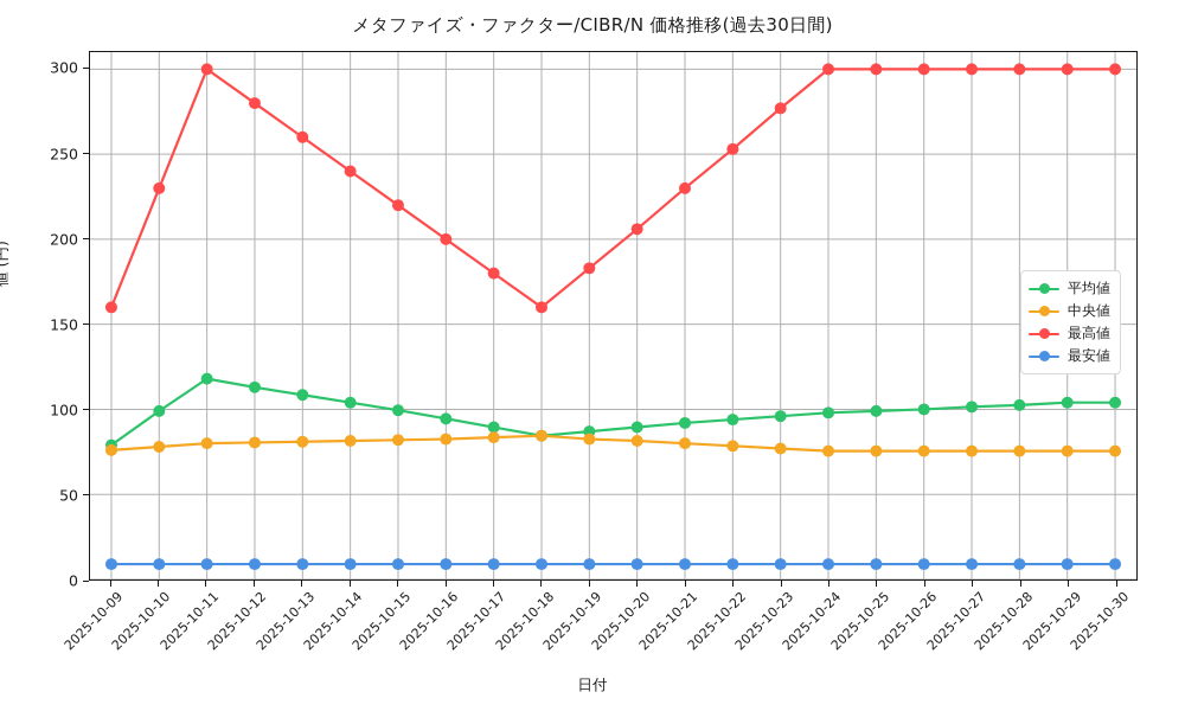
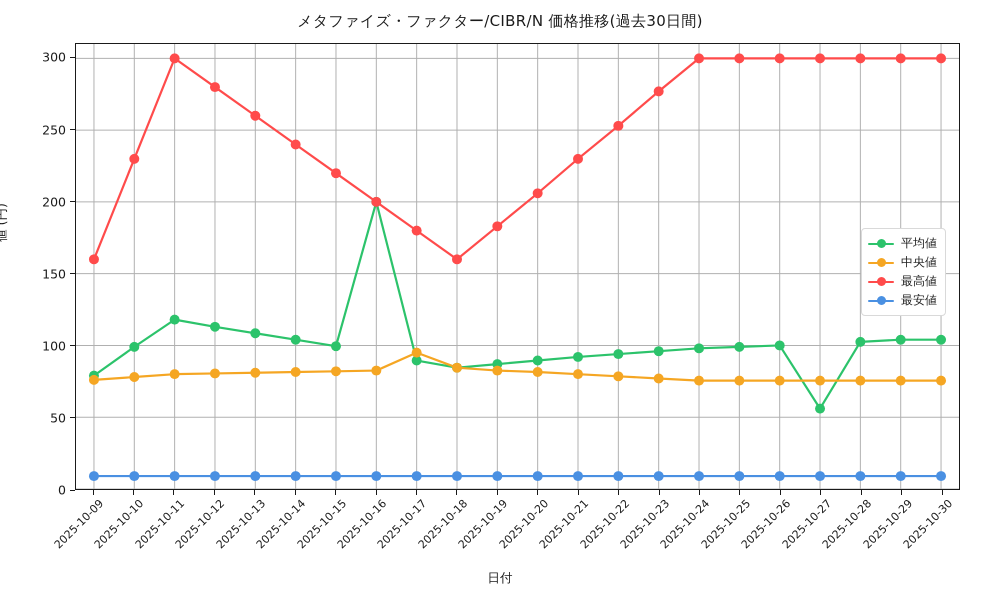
平均値/2025-10-16: 94 -> 200
中央値/2025-10-17: 84 -> 95
平均値/2025-10-27: 102 -> 56
